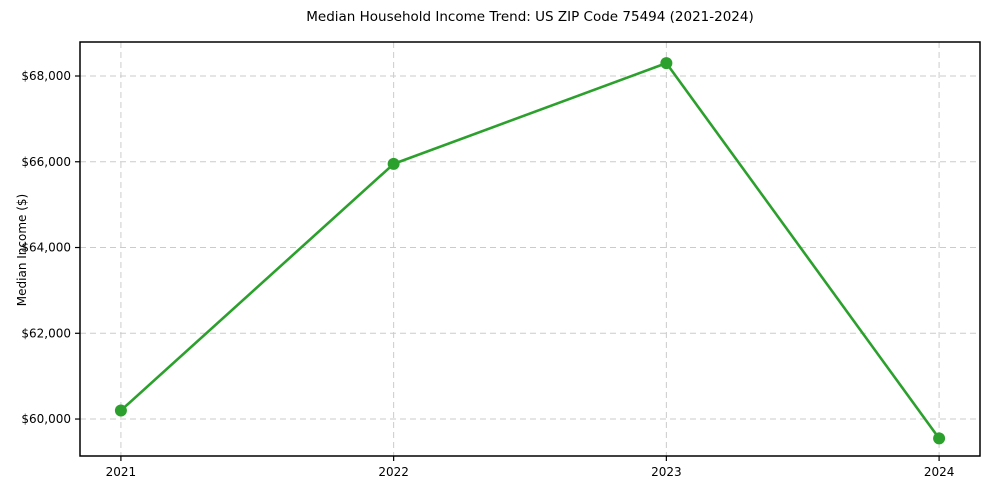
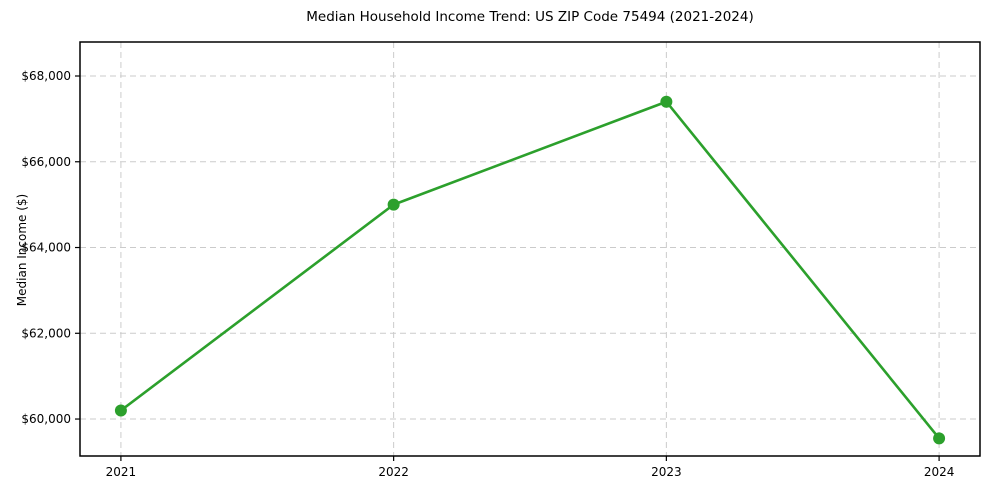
2022: $66000 -> $65000
2023: $68300 -> $67400
